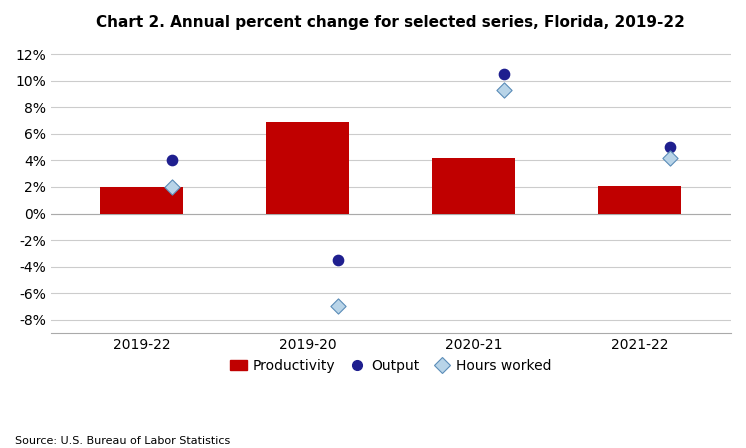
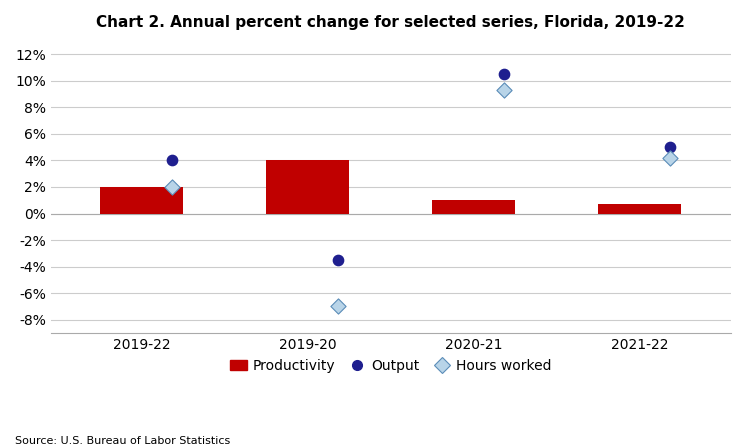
Productivity/2019-20: 6.9% -> 4.0%
Productivity/2020-21: 4.2% -> 1.0%
Productivity/2021-22: 2.1% -> 0.7%
